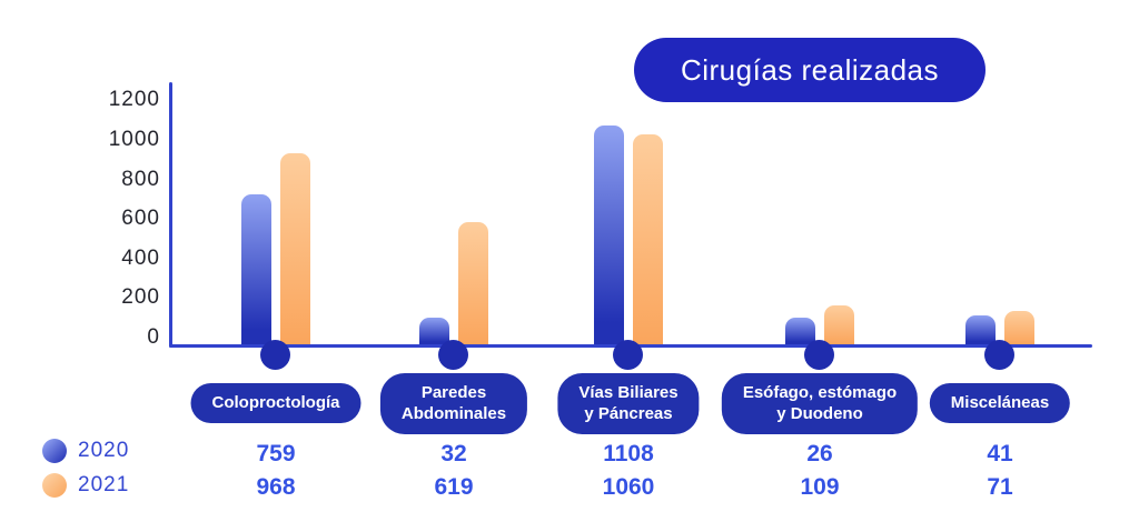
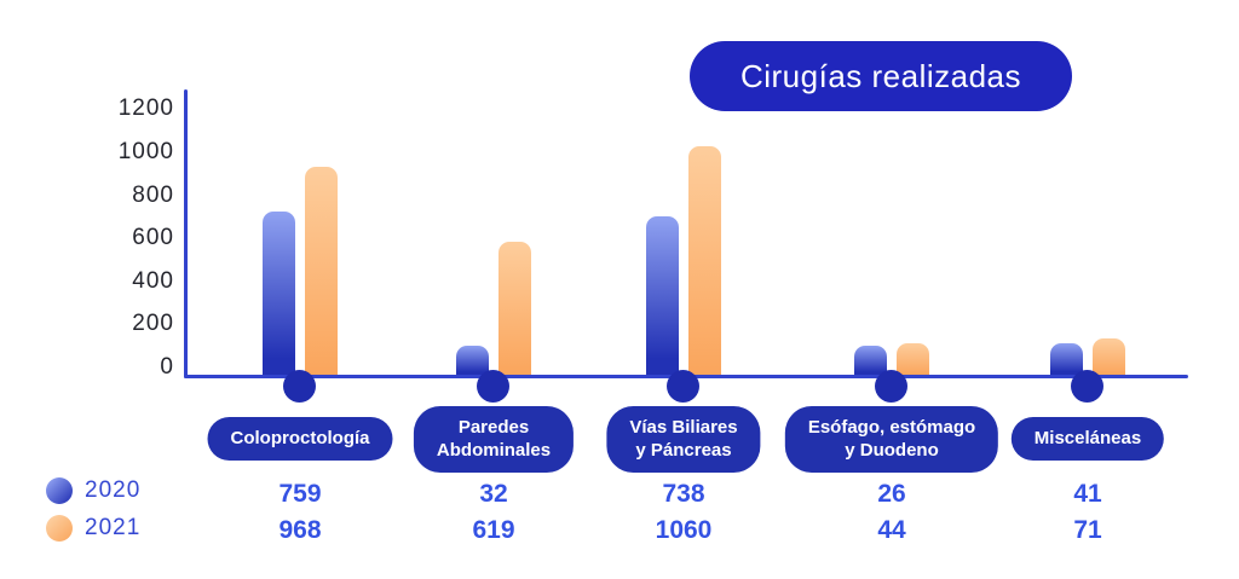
2020/Vías Biliares y Páncreas: 1108 -> 738
2021/Esófago, estómago y Duodeno: 109 -> 44
